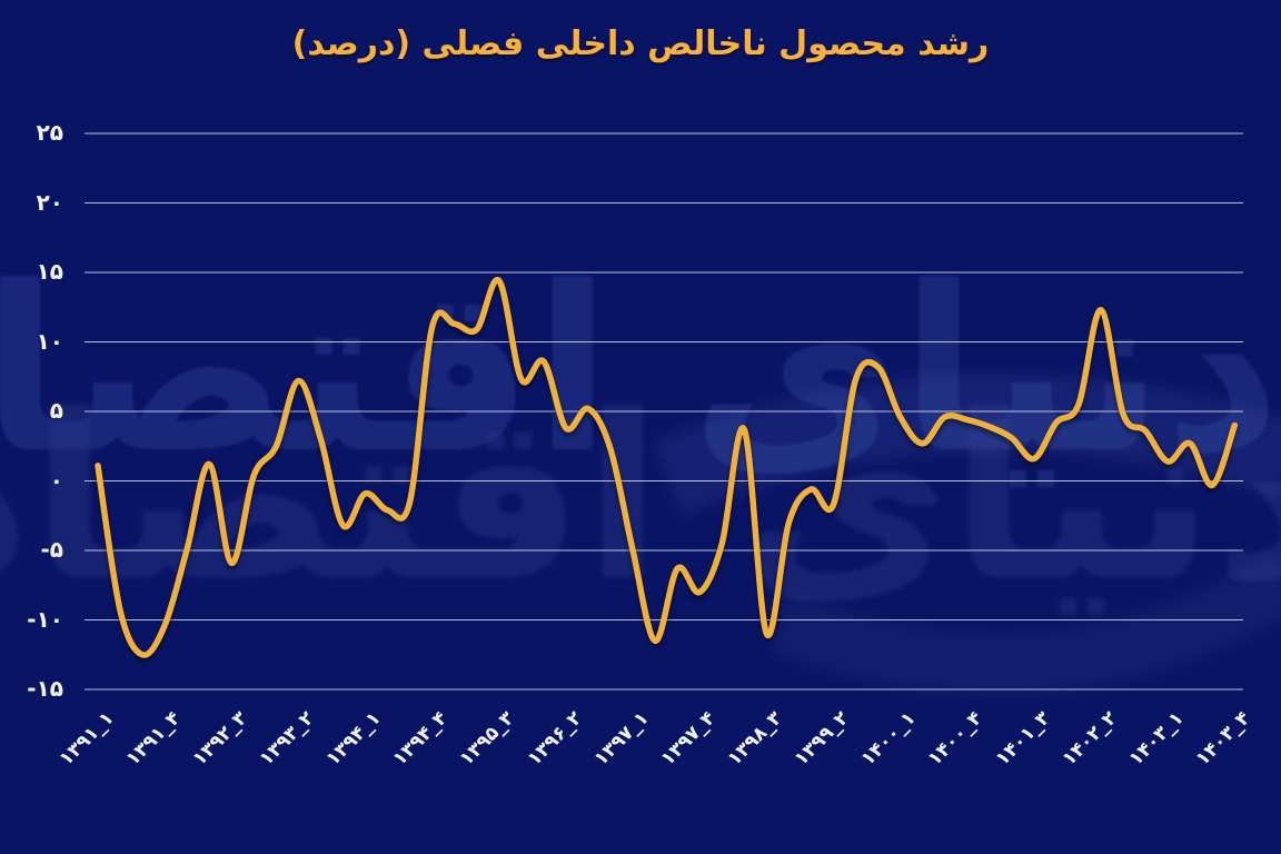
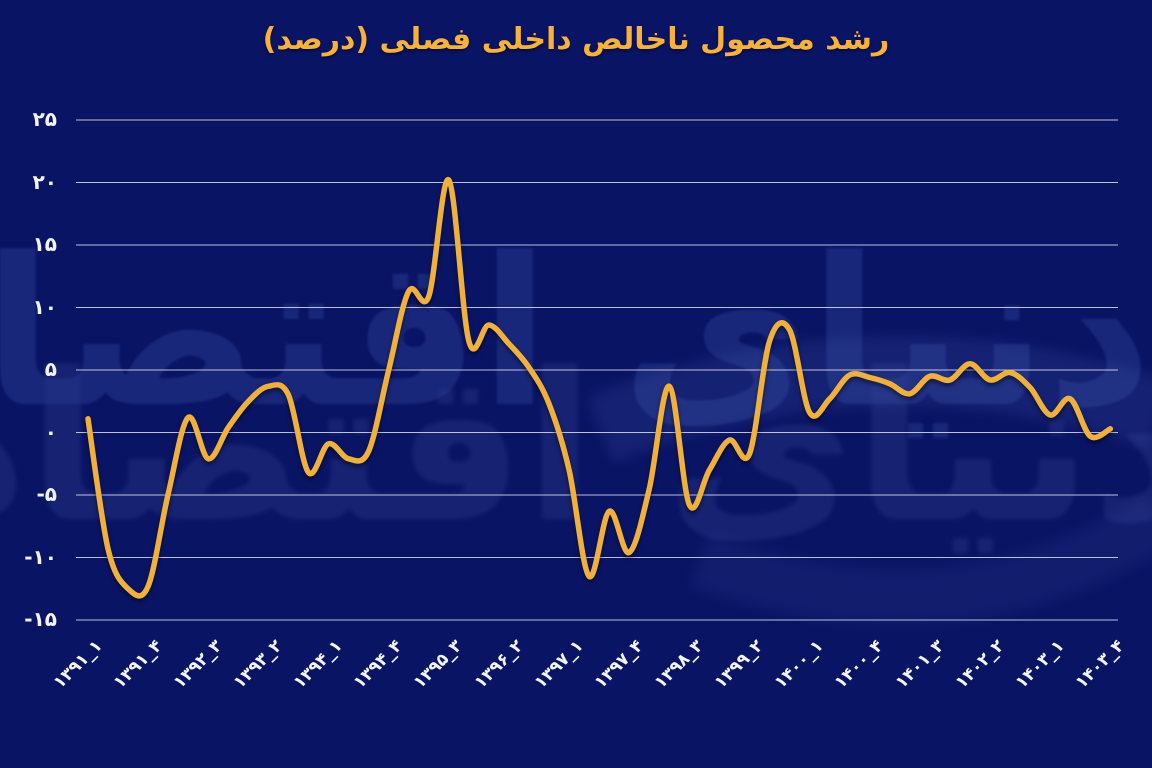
۱۳۹۱_۴: -10.4 -> -12.3
۱۳۹۲_۳: -5.9 -> -2.1
۱۳۹۳_۲: 7.2 -> 3.7
۱۳۹۴_۴: 11.1 -> 5.0
۱۳۹۵_۳: 14.4 -> 20.2
۱۳۹۶_۲: 3.8 -> 7.1
۱۳۹۷_۱: -5.0 -> -3.0
۱۳۹۷_۴: -8.0 -> -9.6
۱۳۹۸_۳: -11.0 -> -5.8
۱۴۰۰_۱: 4.6 -> 1.6
۱۴۰۱_۳: 1.6 -> 4.5
۱۴۰۲_۲: 12.3 -> 4.2
۱۴۰۳_۴: 4.0 -> 0.3
